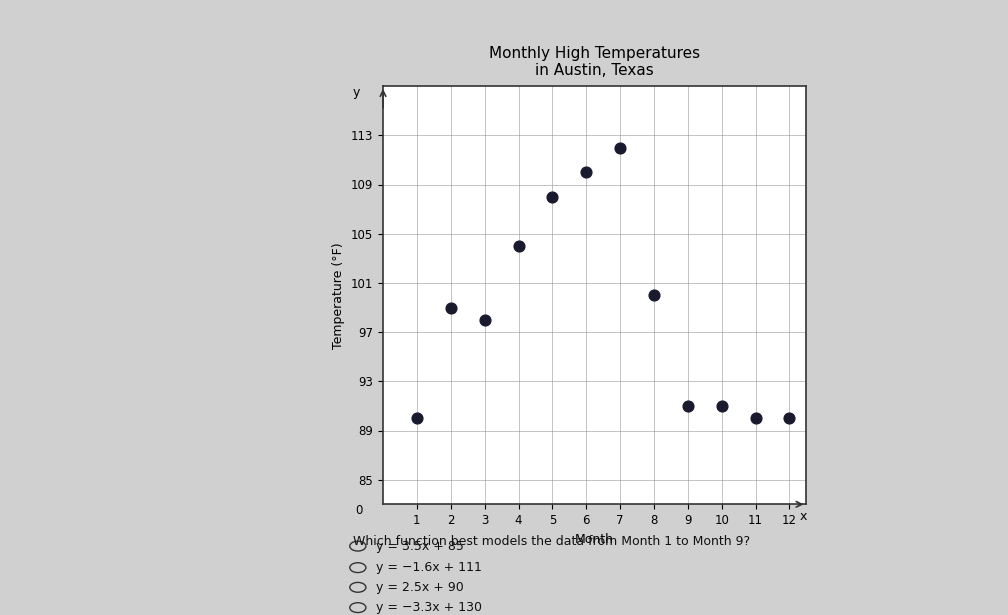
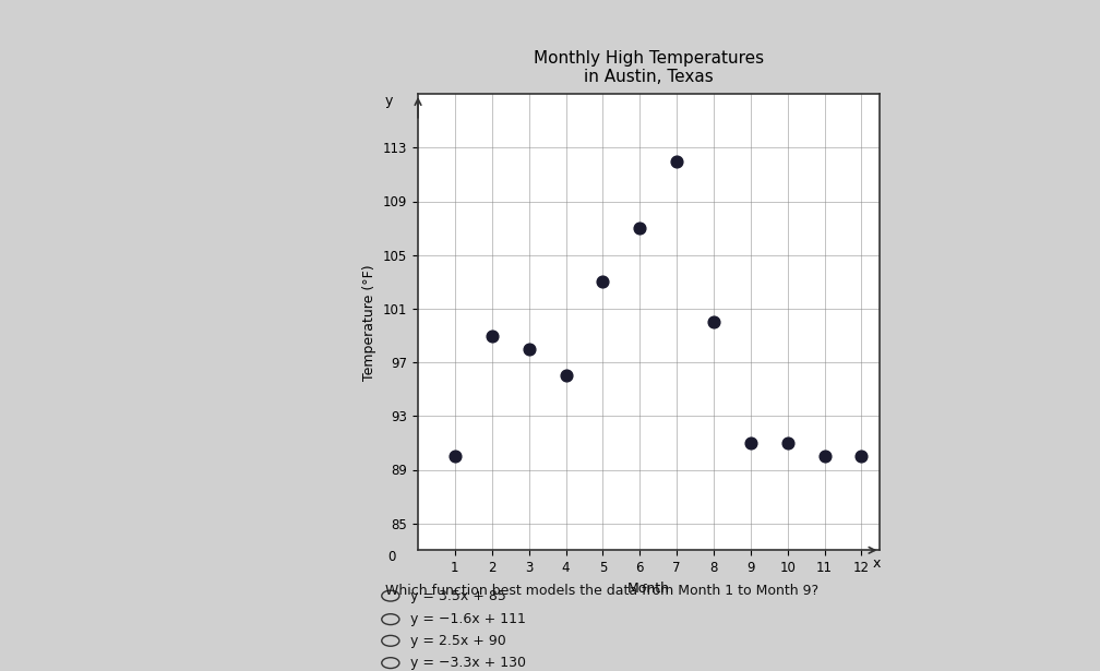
4: 104 -> 96
5: 108 -> 103
6: 110 -> 107
